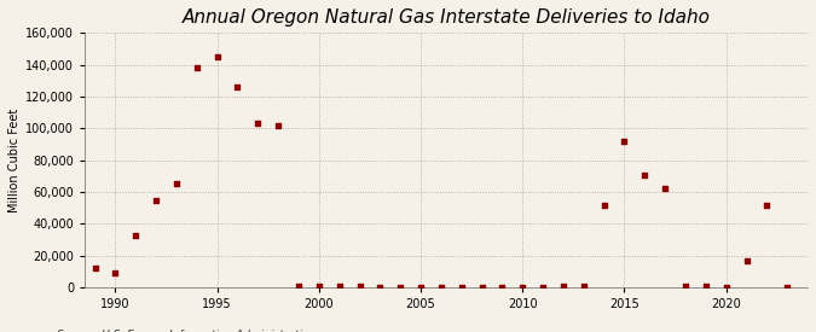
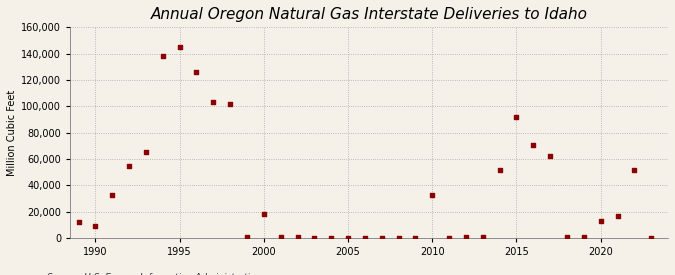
2000: 0 -> 18,000
2010: 0 -> 33,000
2020: 0 -> 13,000
